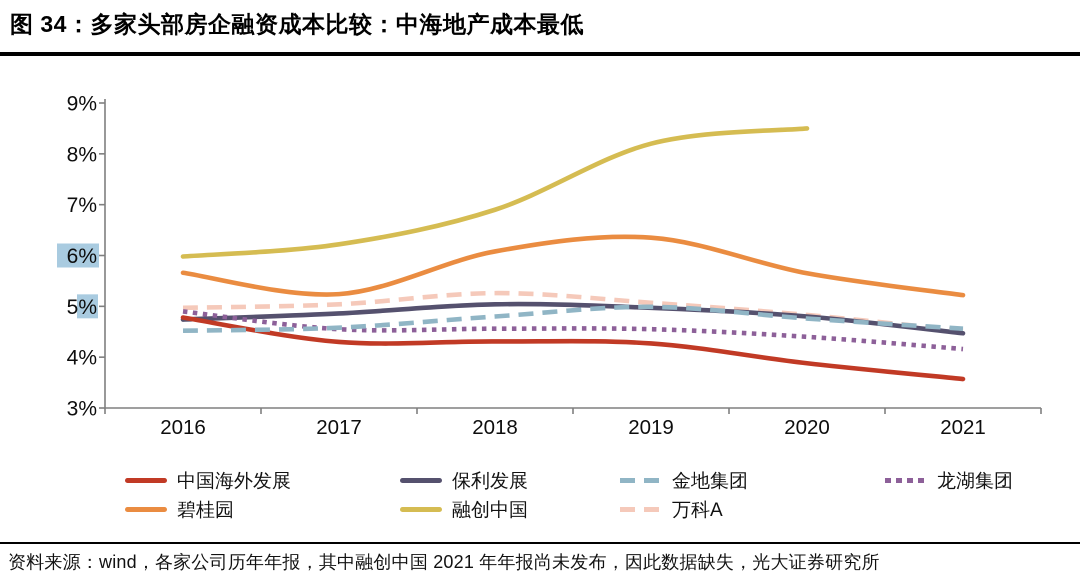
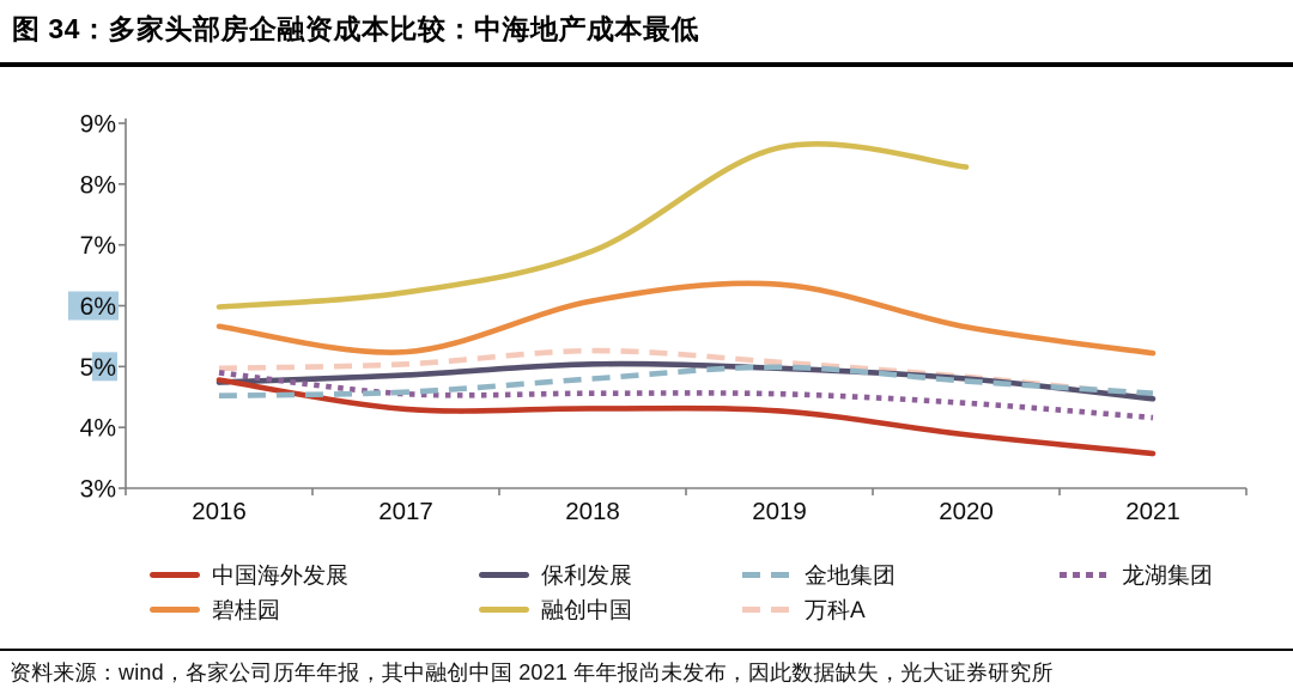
融创中国/2019: 8.2% -> 8.6%
融创中国/2020: 8.5% -> 8.3%
